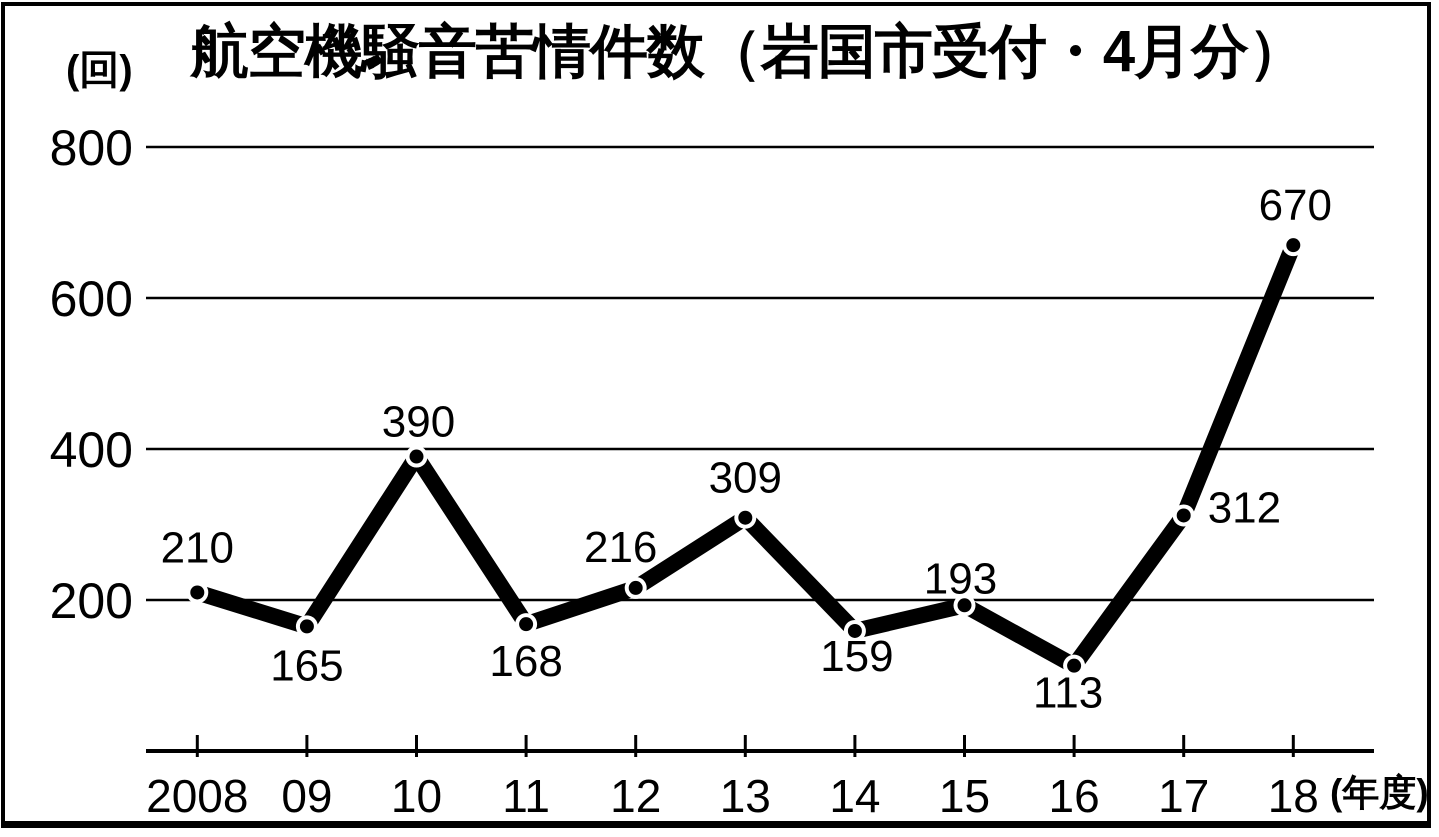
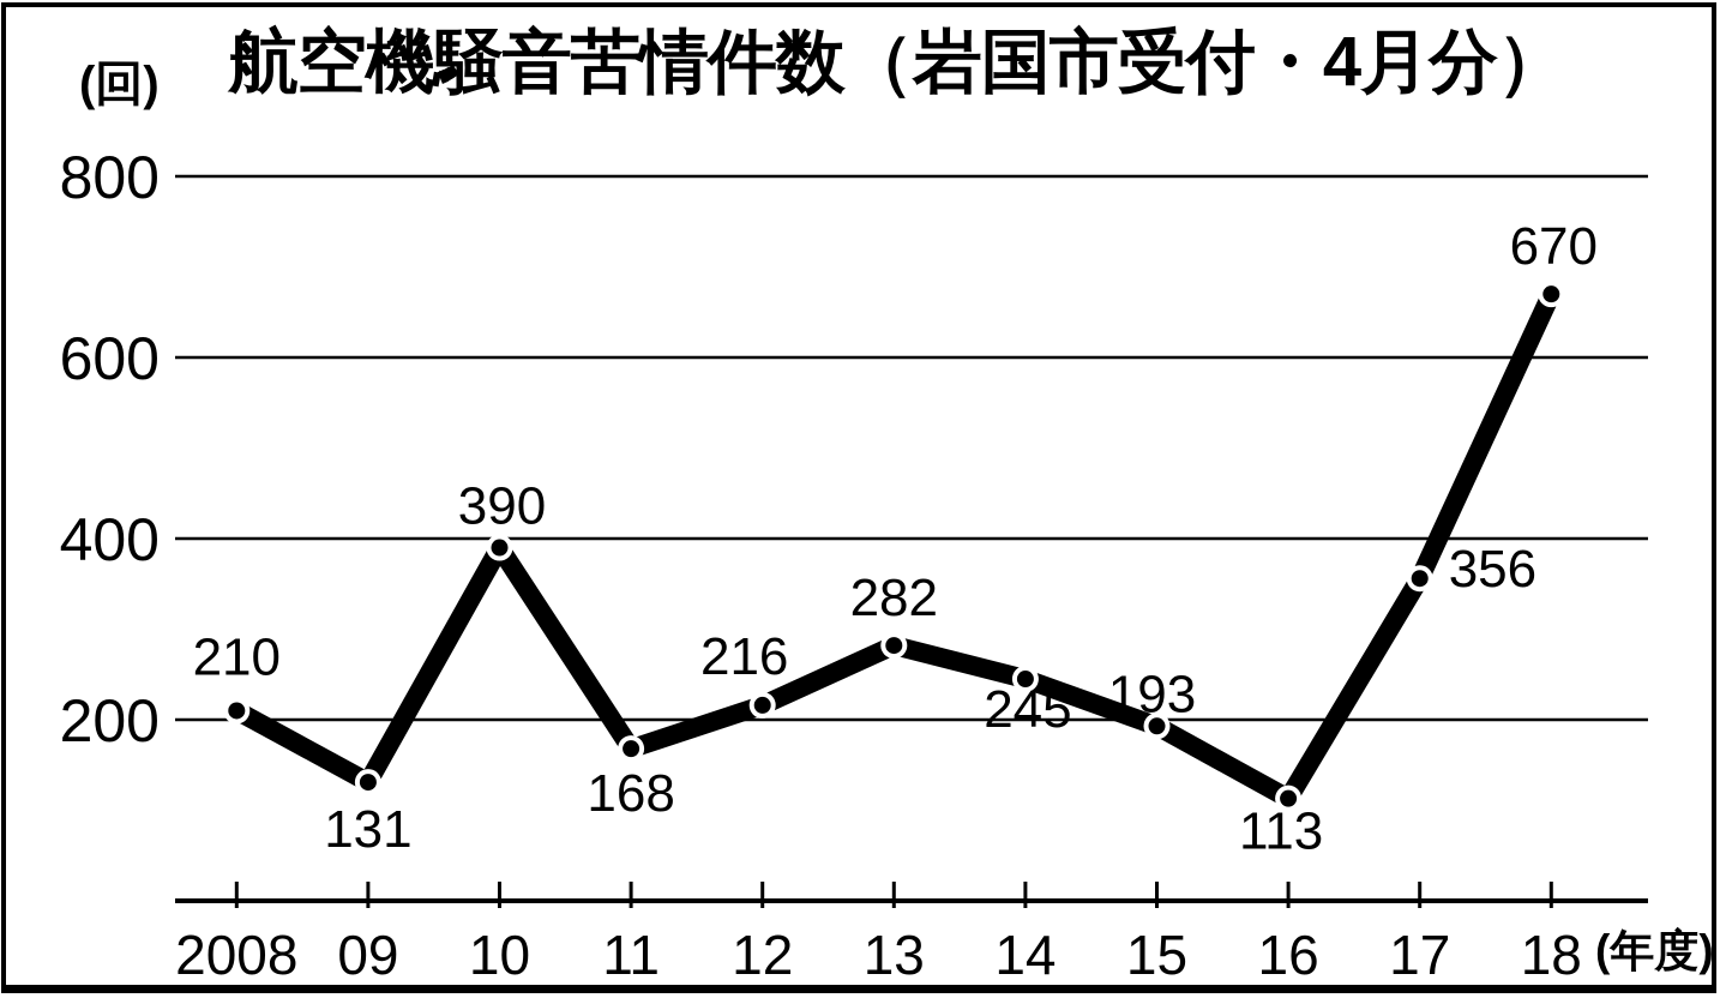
09: 165 -> 131
13: 309 -> 282
14: 159 -> 245
17: 312 -> 356
